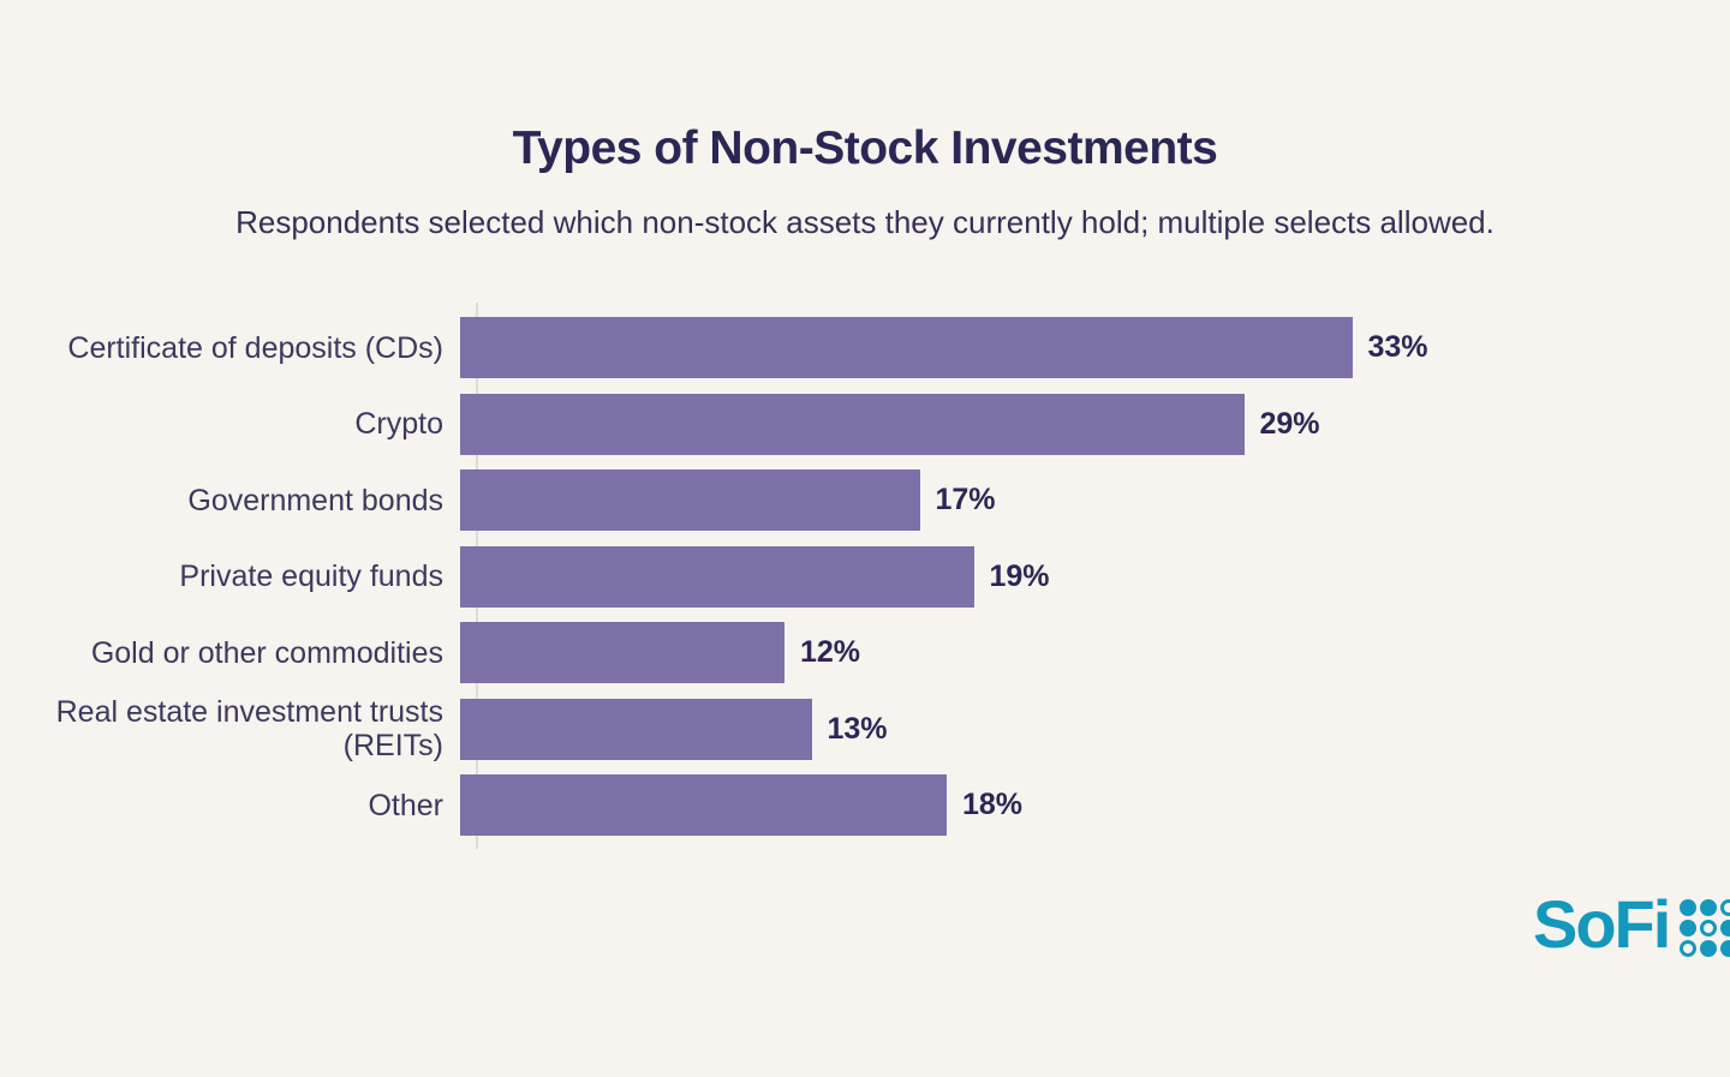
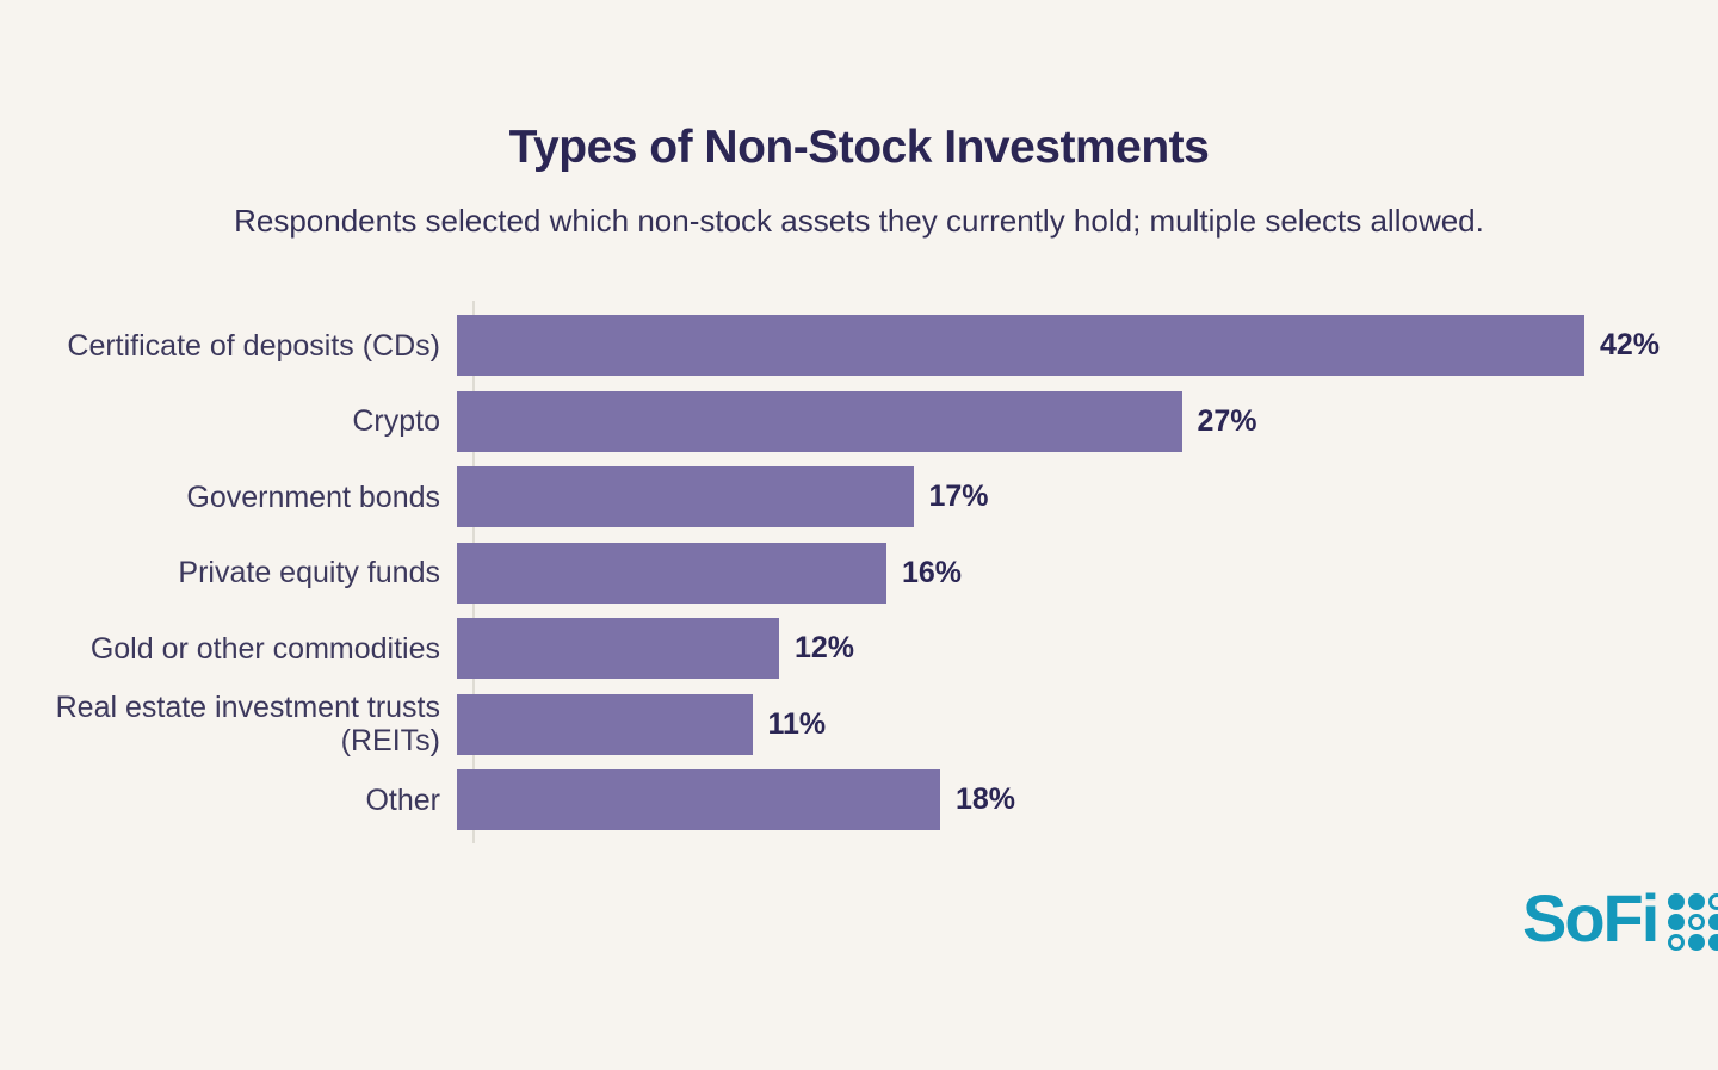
Certificate of deposits (CDs): 33% -> 42%
Crypto: 29% -> 27%
Private equity funds: 19% -> 16%
Real estate investment trusts (REITs): 13% -> 11%
